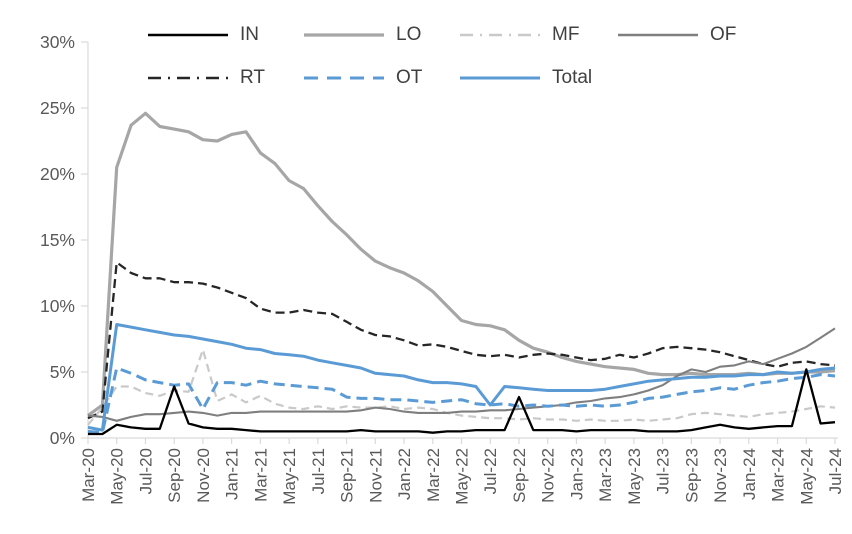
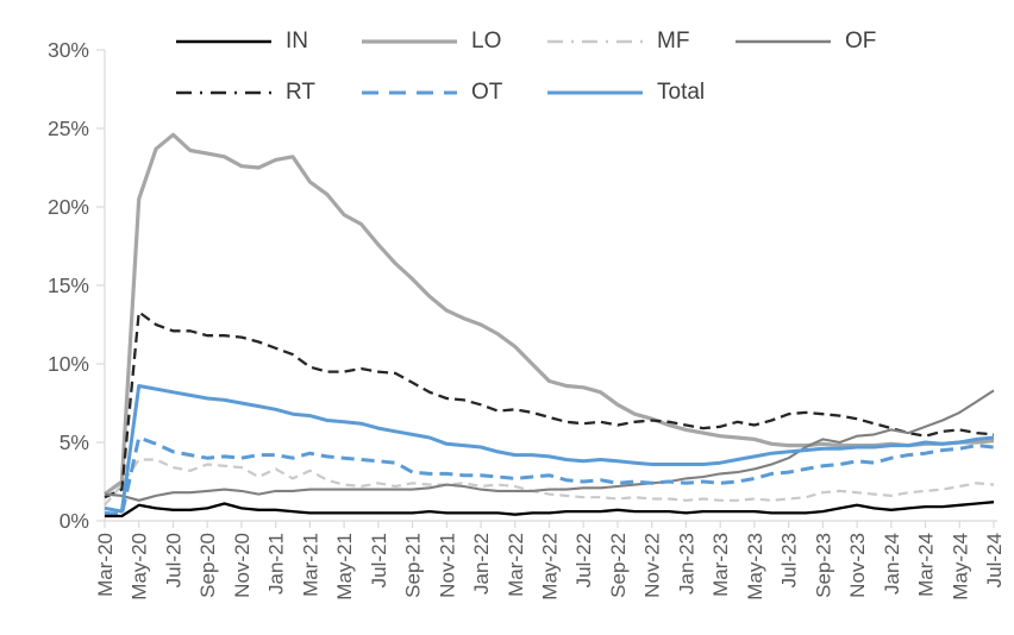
IN/Sep-20: 3.9% -> 0.8%
MF/Nov-20: 6.7% -> 3.4%
OT/Nov-20: 2.2% -> 4.0%
Total/Jul-22: 2.5% -> 3.8%
IN/Sep-22: 3.1% -> 0.7%
IN/May-24: 5.2% -> 1.0%
